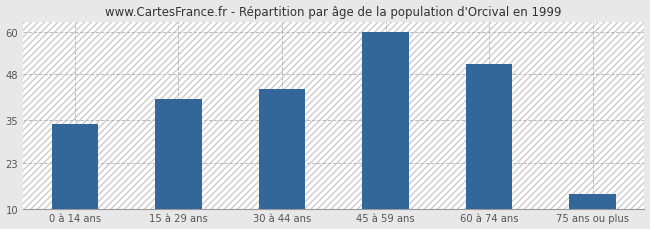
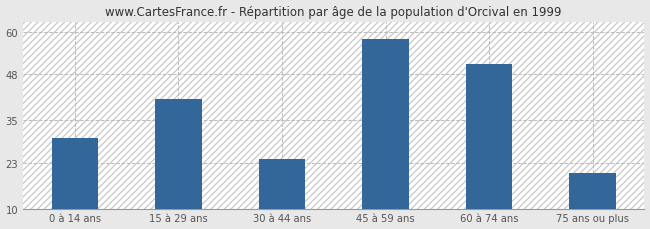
0 à 14 ans: 34 -> 30
30 à 44 ans: 44 -> 24
45 à 59 ans: 60 -> 58
75 ans ou plus: 14 -> 20
